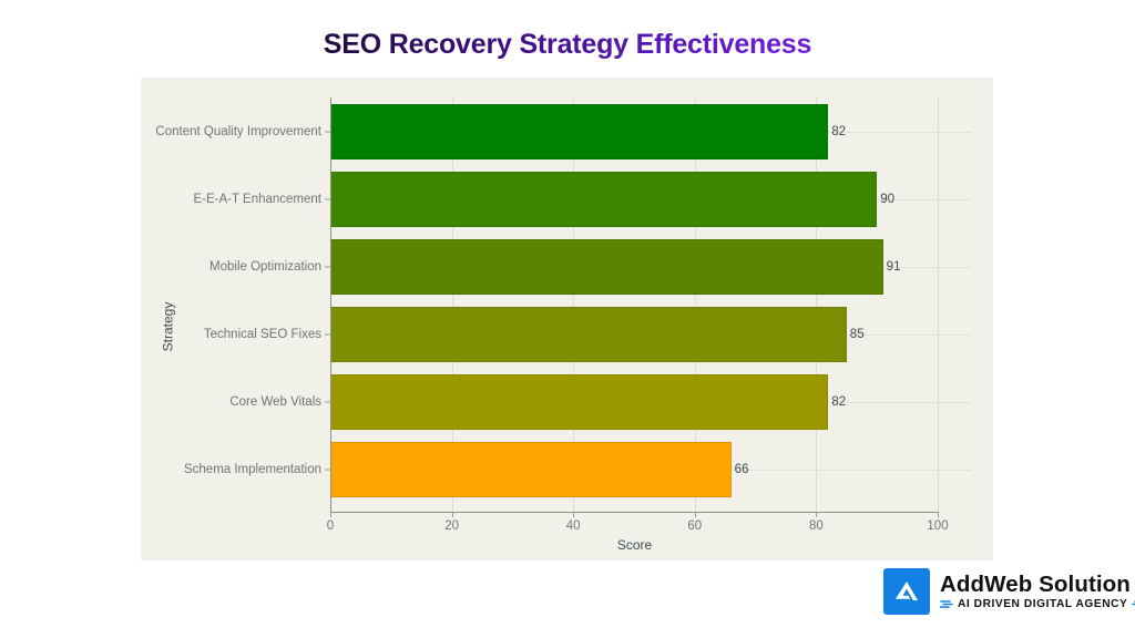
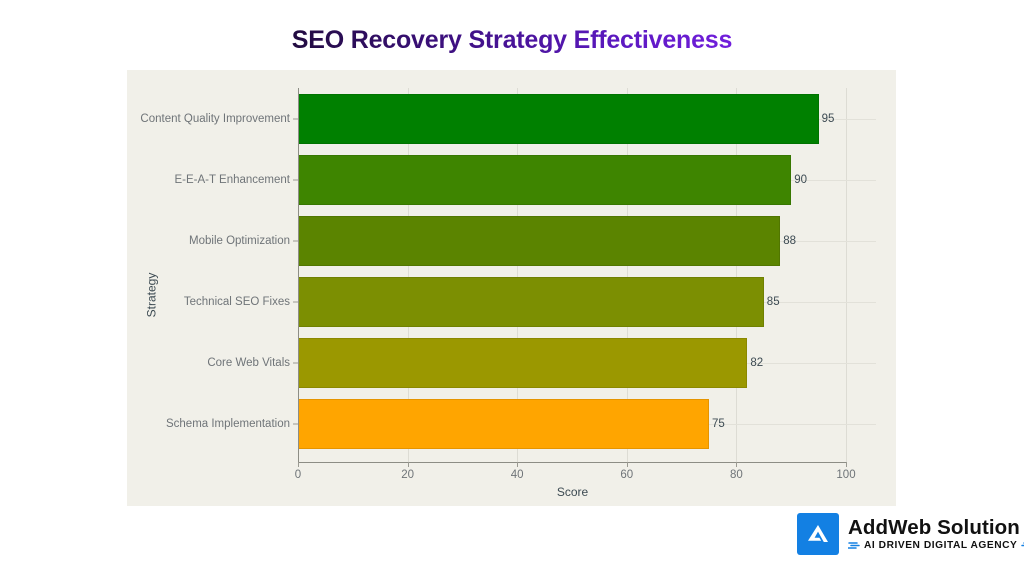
Content Quality Improvement: 82 -> 95
Mobile Optimization: 91 -> 88
Schema Implementation: 66 -> 75
